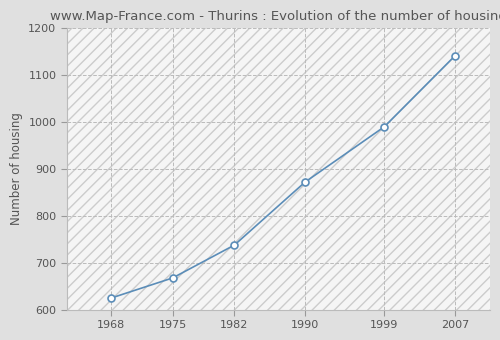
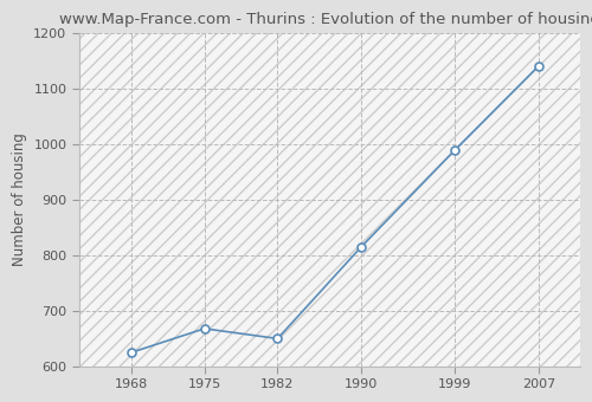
1982: 738 -> 650
1990: 872 -> 815
